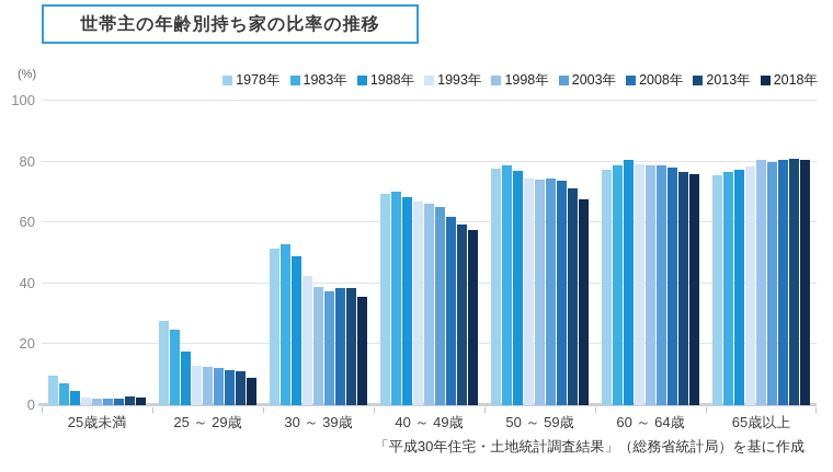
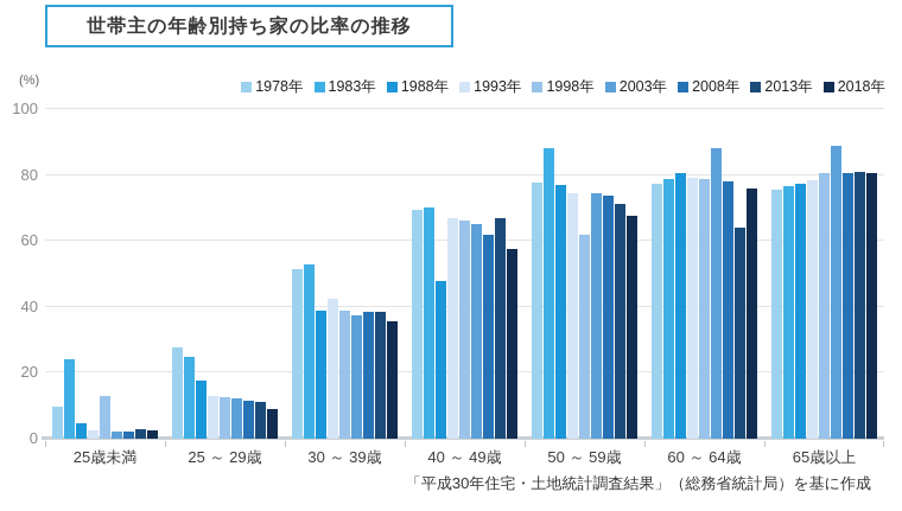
1983年/25歳未満: 7 -> 24
1998年/25歳未満: 2 -> 13
1988年/30 ～ 39歳: 49 -> 39
1988年/40 ～ 49歳: 68 -> 48
2013年/40 ～ 49歳: 60 -> 67
1983年/50 ～ 59歳: 79 -> 88
1998年/50 ～ 59歳: 74 -> 62
2003年/60 ～ 64歳: 79 -> 88
2013年/60 ～ 64歳: 77 -> 64
2003年/65歳以上: 80 -> 89
